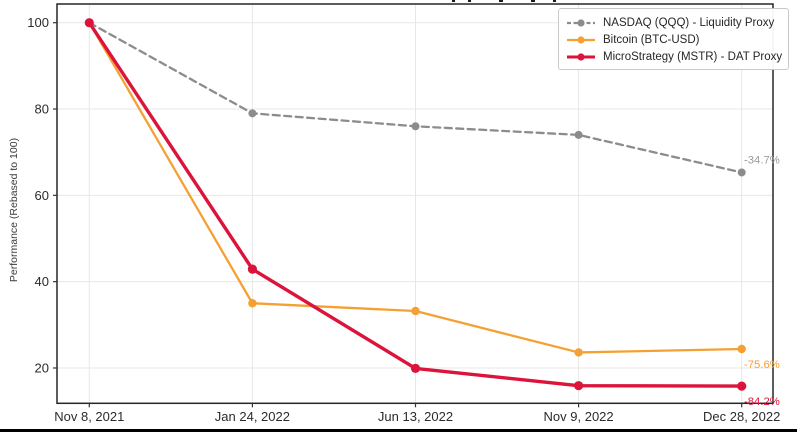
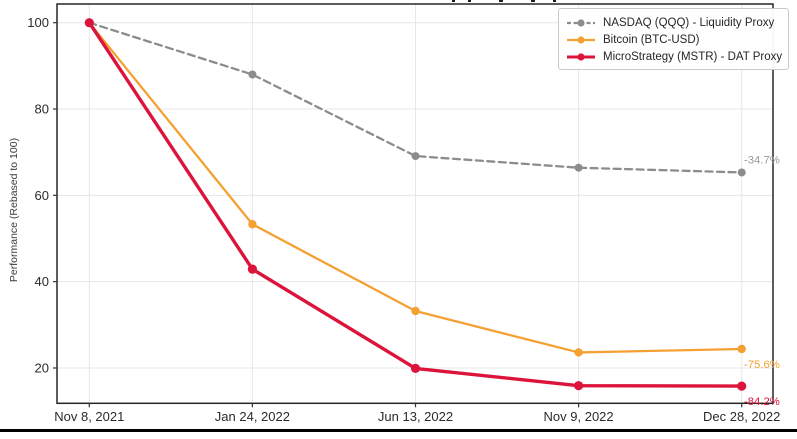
NASDAQ (QQQ) - Liquidity Proxy/Jan 24, 2022: 79 -> 88
Bitcoin (BTC-USD)/Jan 24, 2022: 35 -> 53
NASDAQ (QQQ) - Liquidity Proxy/Jun 13, 2022: 76 -> 69
NASDAQ (QQQ) - Liquidity Proxy/Nov 9, 2022: 74 -> 66
